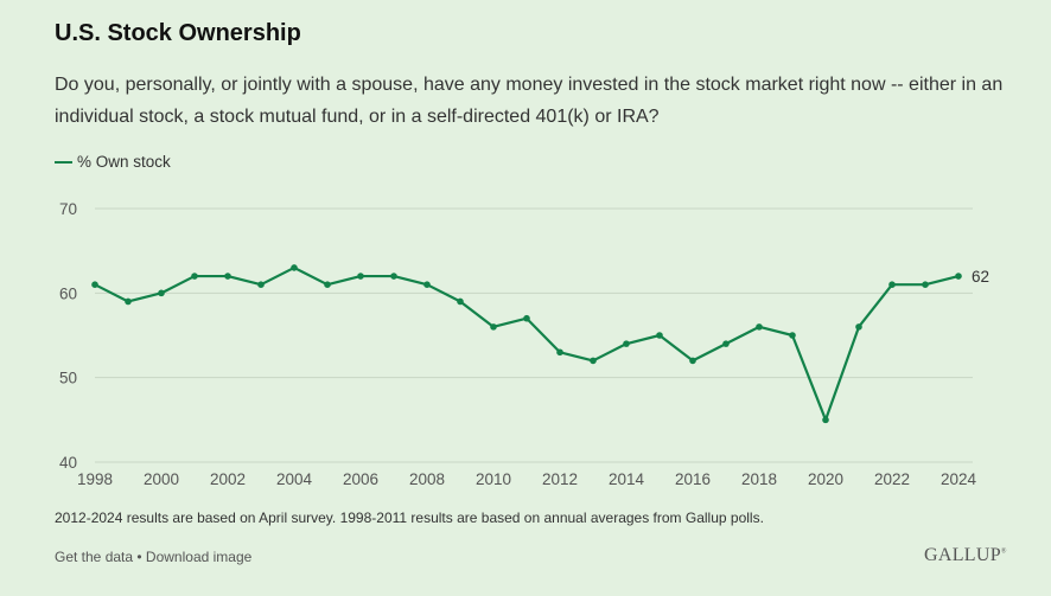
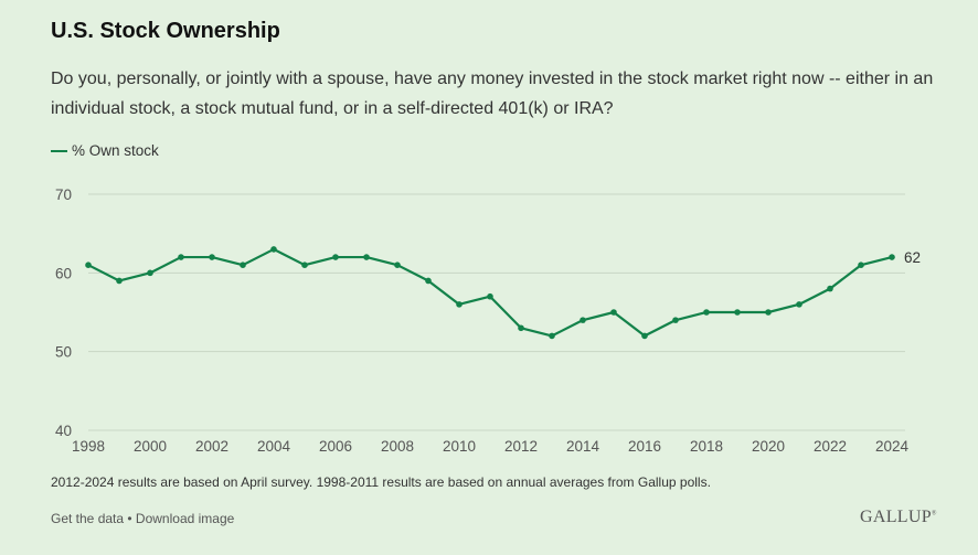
2018: 56 -> 55
2020: 45 -> 55
2022: 61 -> 58
